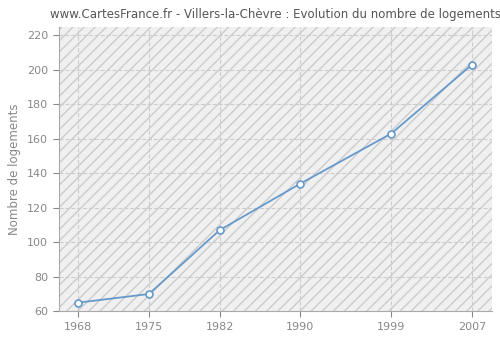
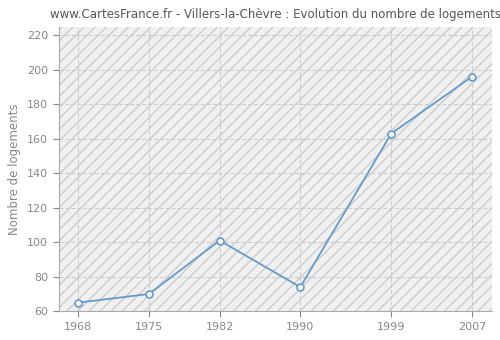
1982: 107 -> 101
1990: 134 -> 74
2007: 203 -> 196
